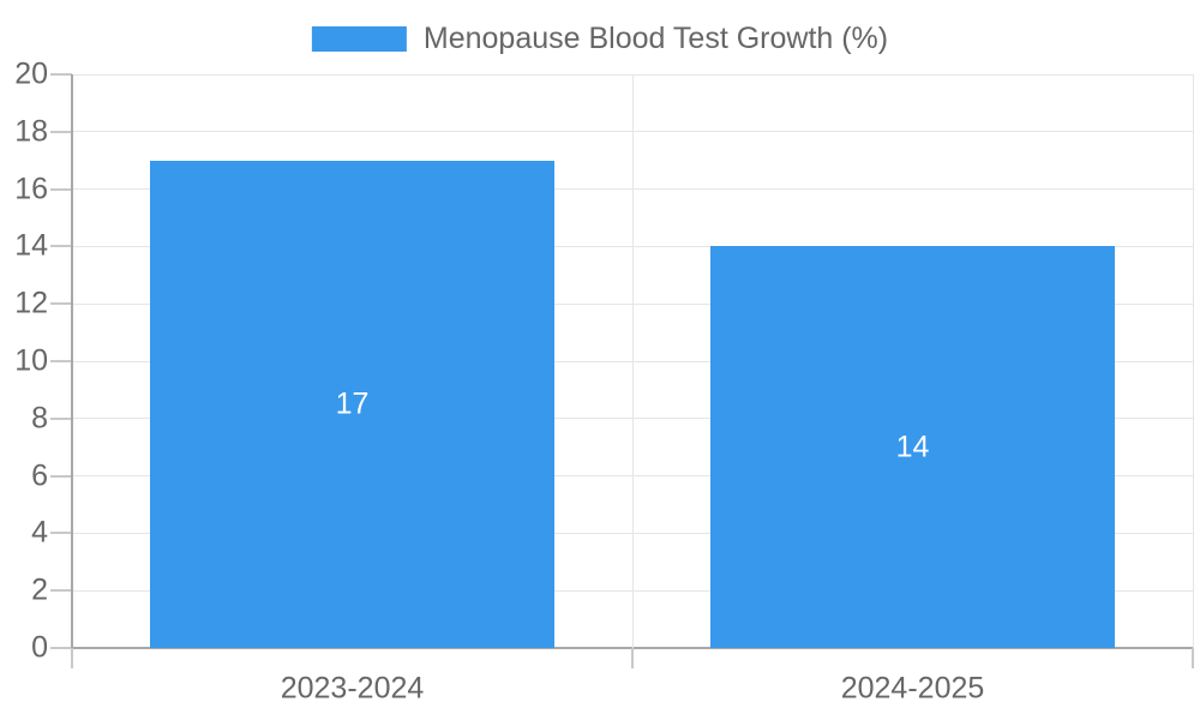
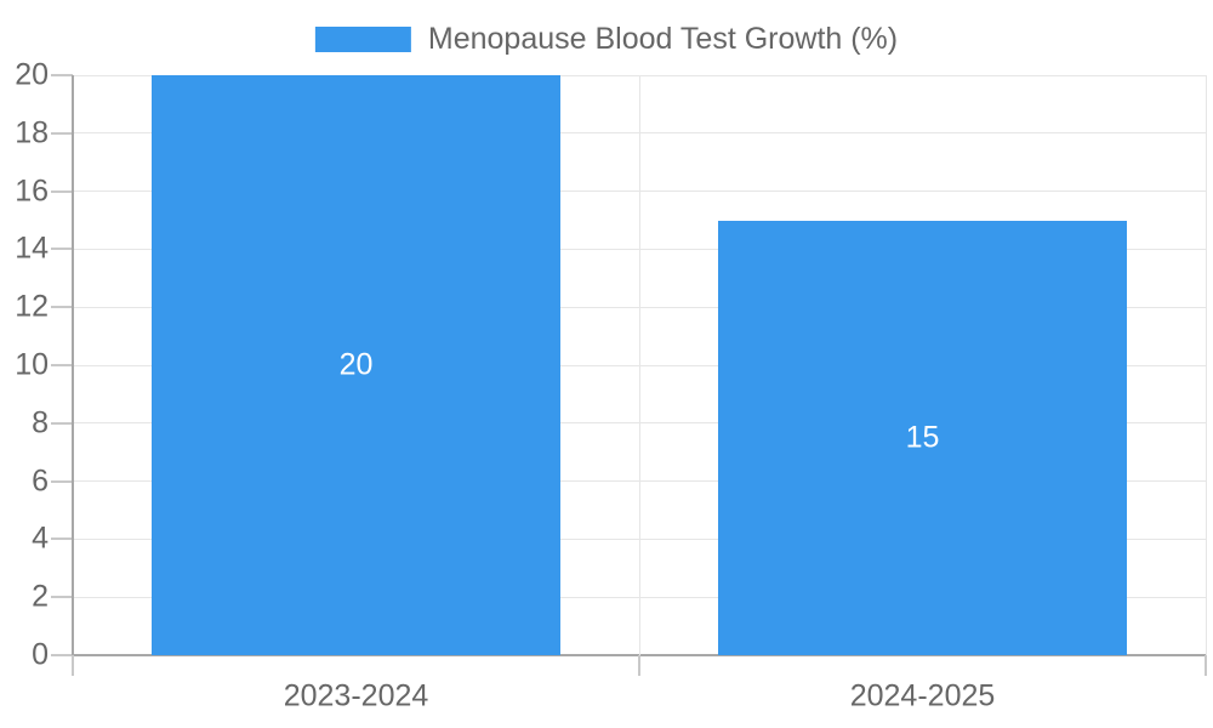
2023-2024: 17 -> 20
2024-2025: 14 -> 15
